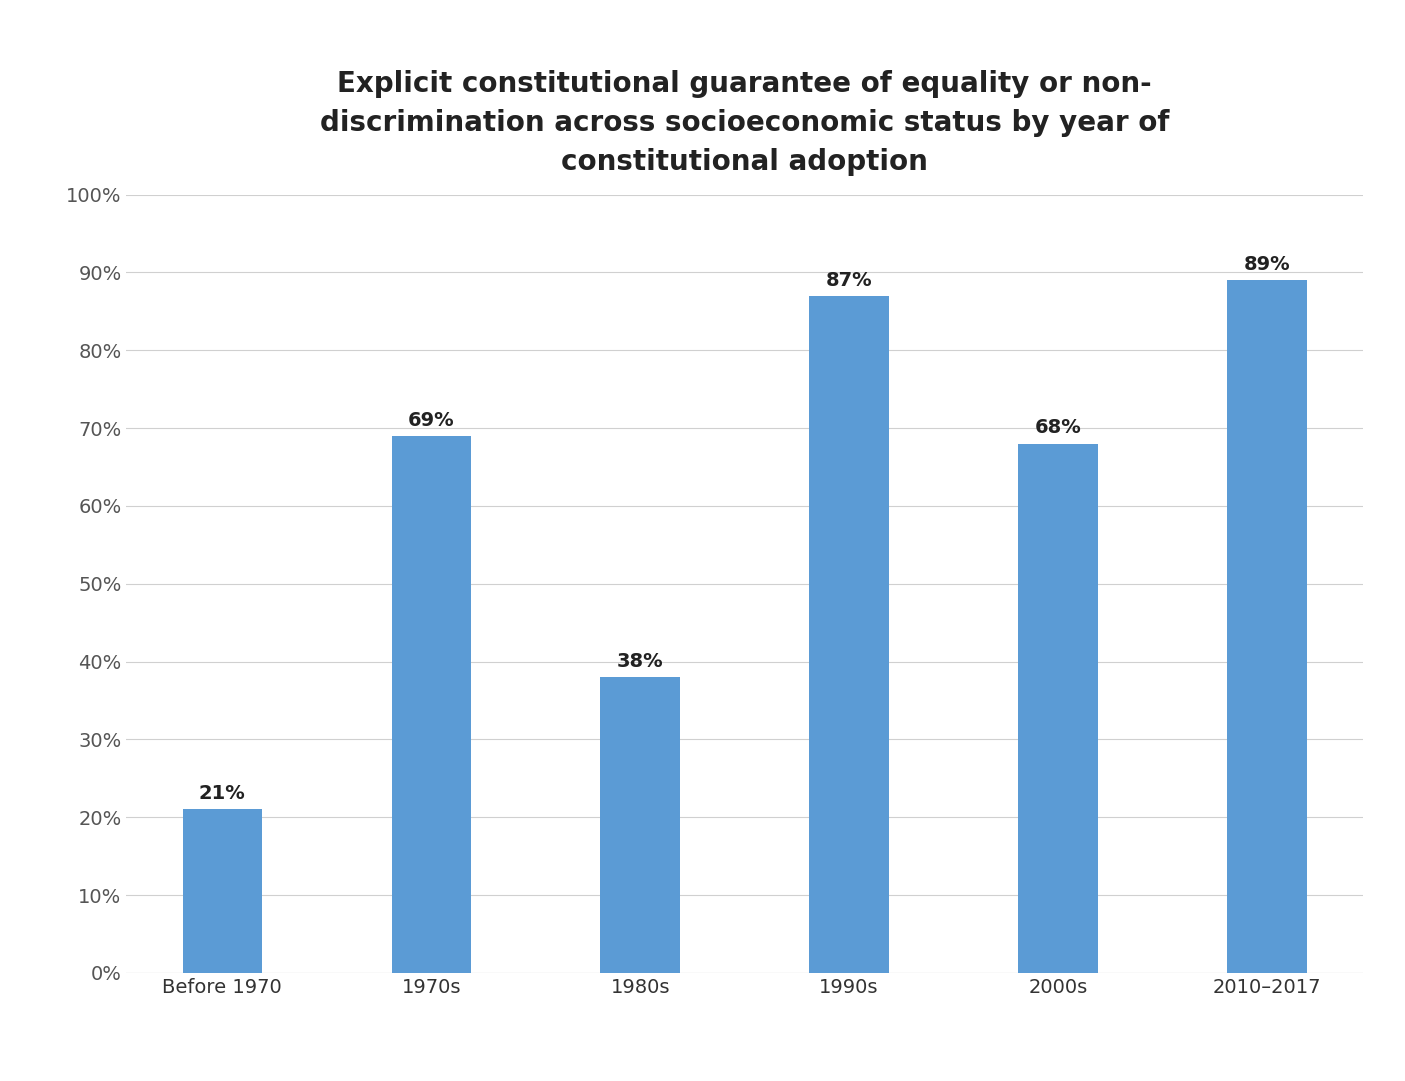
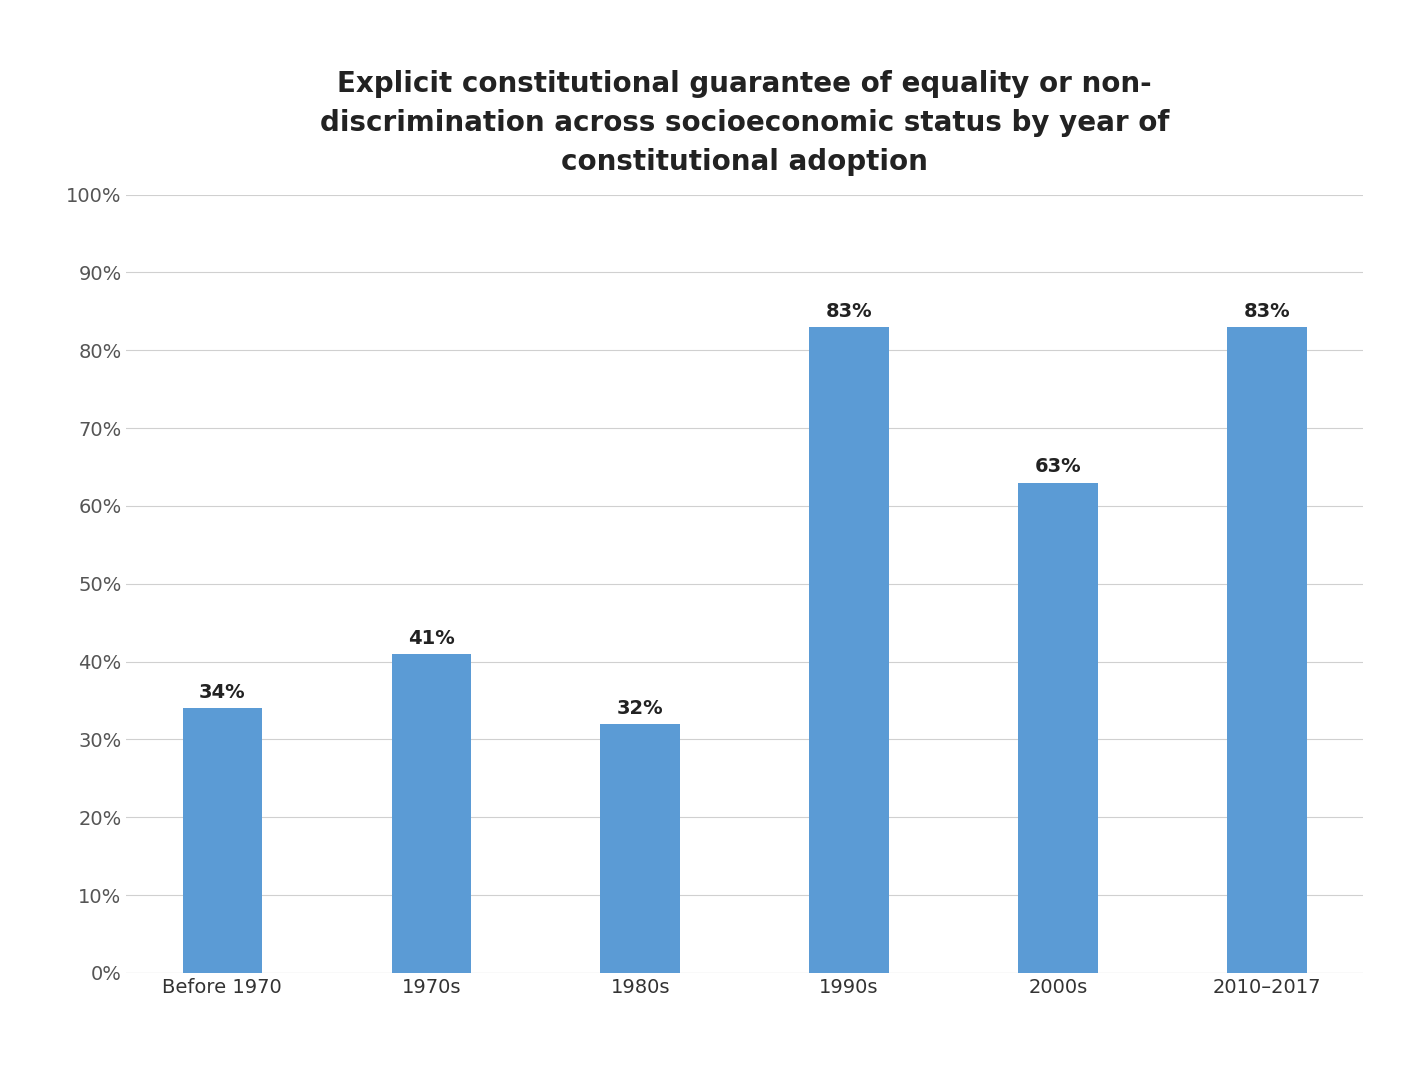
Before 1970: 21% -> 34%
1970s: 69% -> 41%
1980s: 38% -> 32%
1990s: 87% -> 83%
2000s: 68% -> 63%
2010–2017: 89% -> 83%
